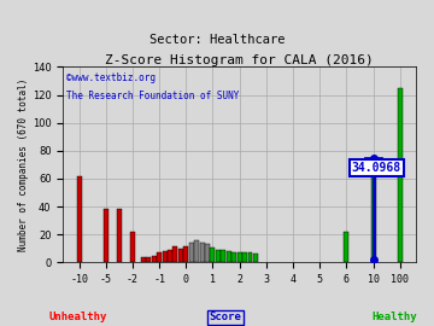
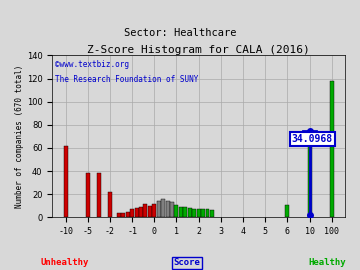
6: 22 -> 11
100: 125 -> 118
